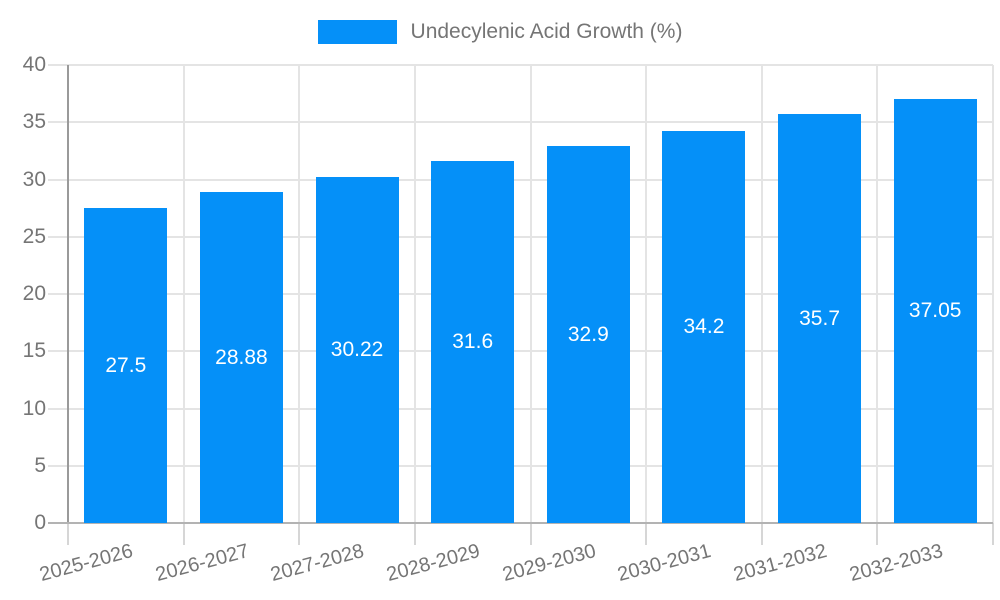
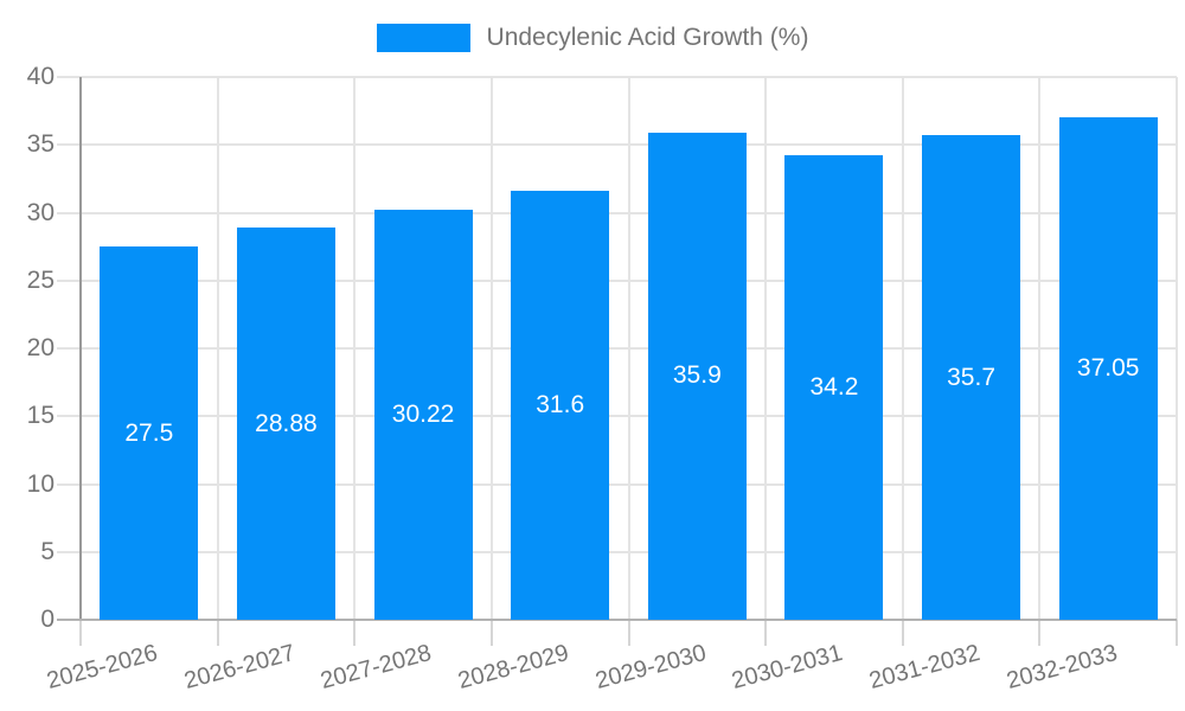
2029-2030: 32.9 -> 35.9
